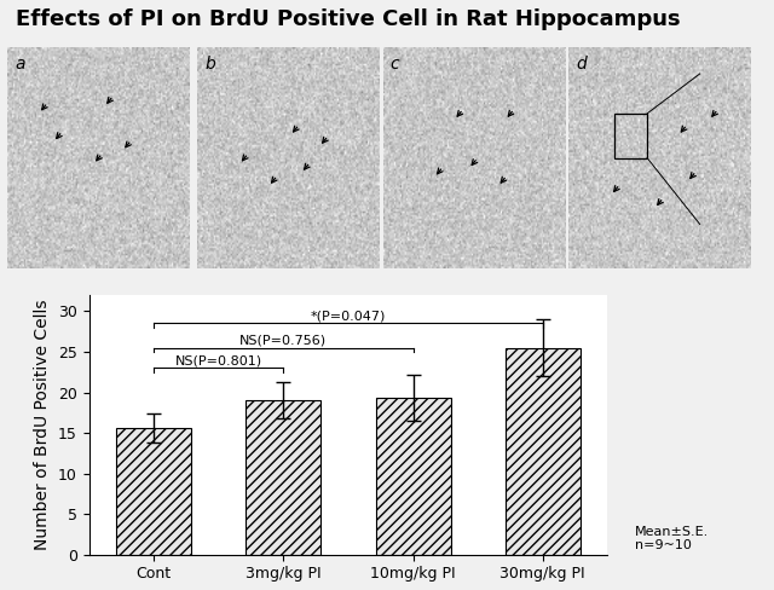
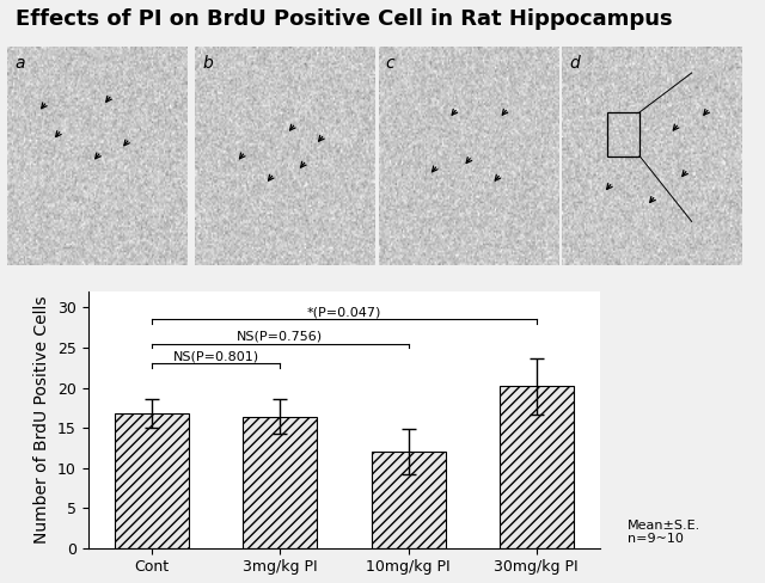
Cont: 15.6 -> 16.8
3mg/kg PI: 19.0 -> 16.4
10mg/kg PI: 19.3 -> 12.0
30mg/kg PI: 25.5 -> 20.2
